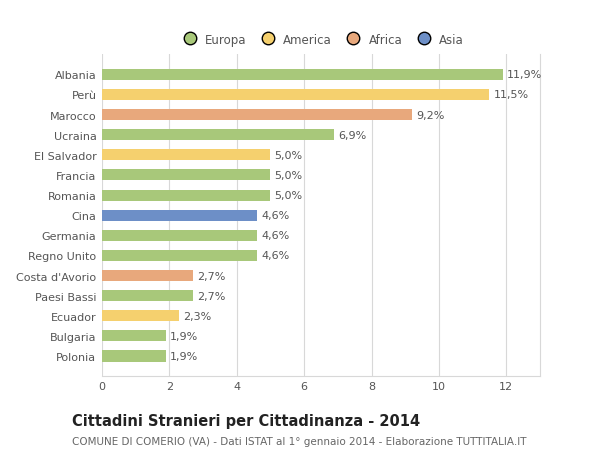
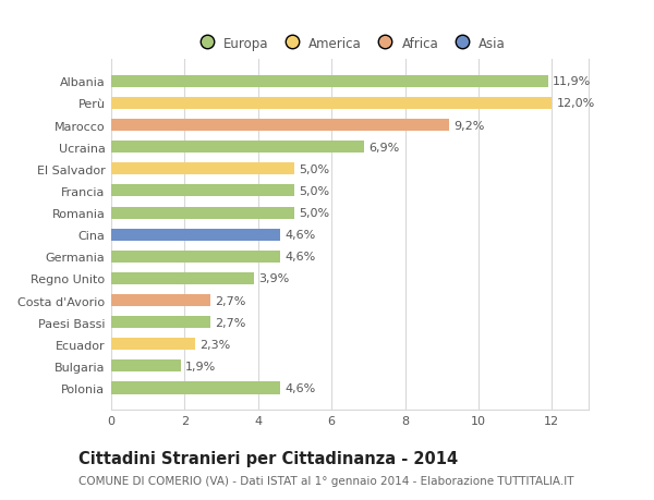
Perù: 11,5% -> 12,0%
Regno Unito: 4,6% -> 3,9%
Polonia: 1,9% -> 4,6%
